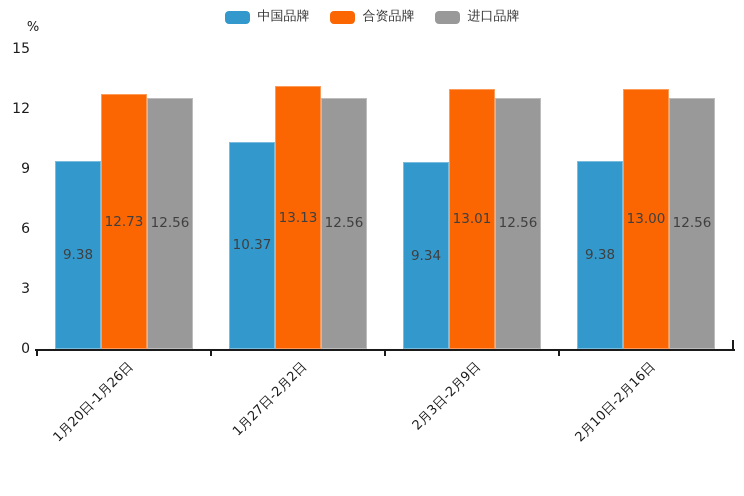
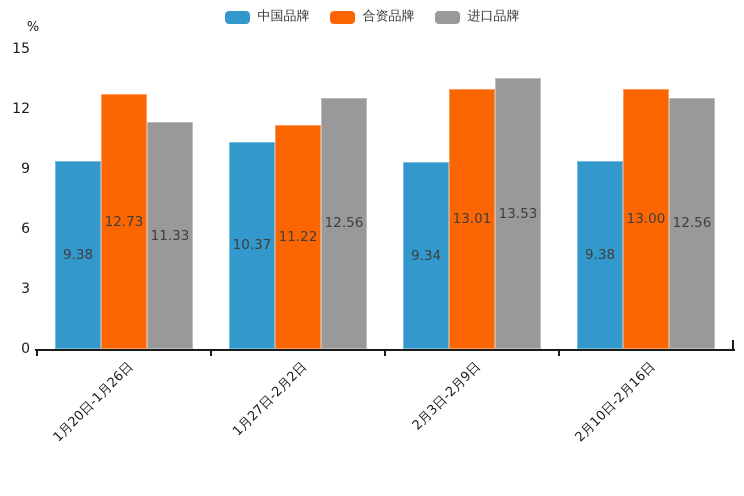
进口品牌/1月20日-1月26日: 12.56 -> 11.33
合资品牌/1月27日-2月2日: 13.13 -> 11.22
进口品牌/2月3日-2月9日: 12.56 -> 13.53
